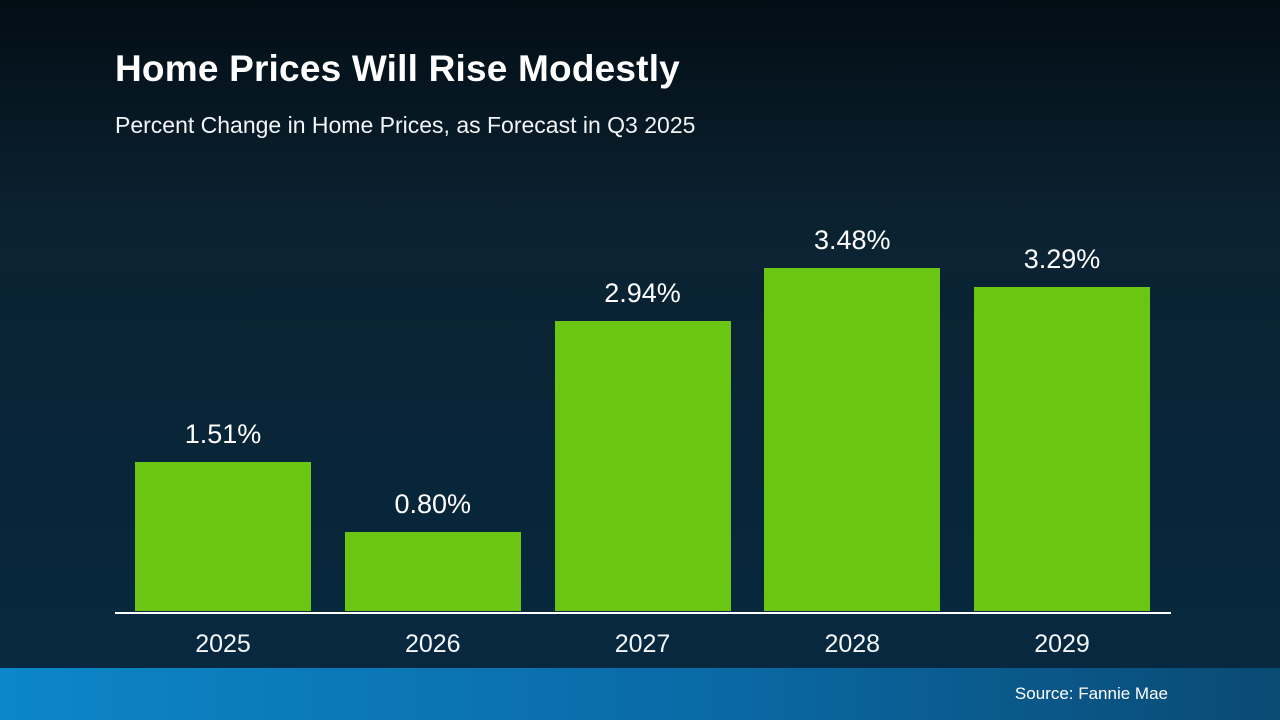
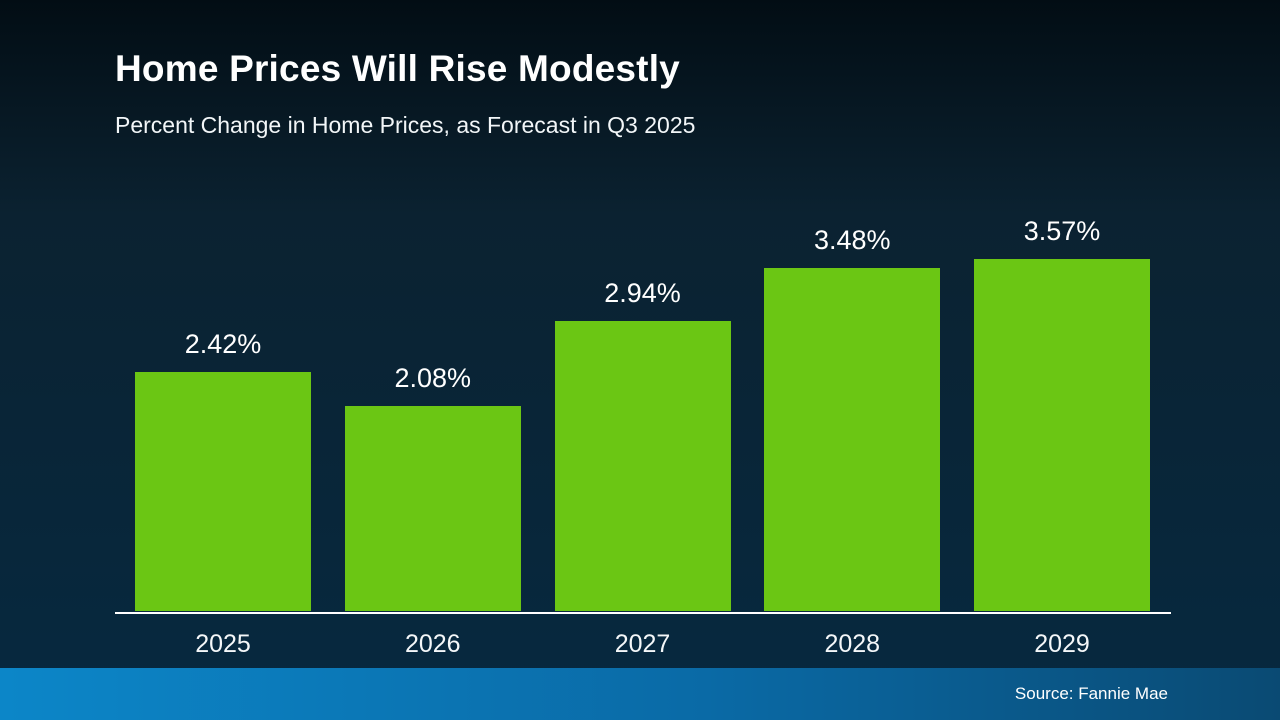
2025: 1.51% -> 2.42%
2026: 0.80% -> 2.08%
2029: 3.29% -> 3.57%
